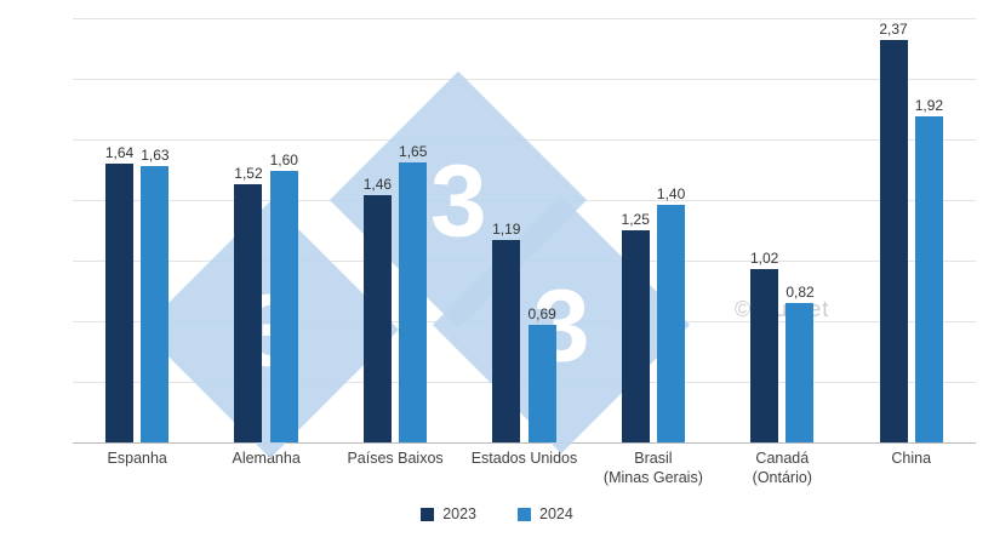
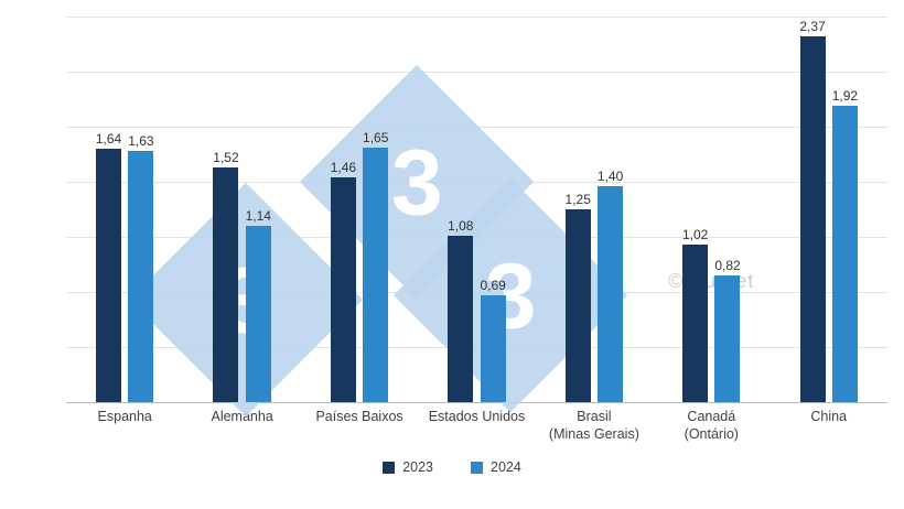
2024/Alemanha: 1,60 -> 1,14
2023/Estados Unidos: 1,19 -> 1,08
